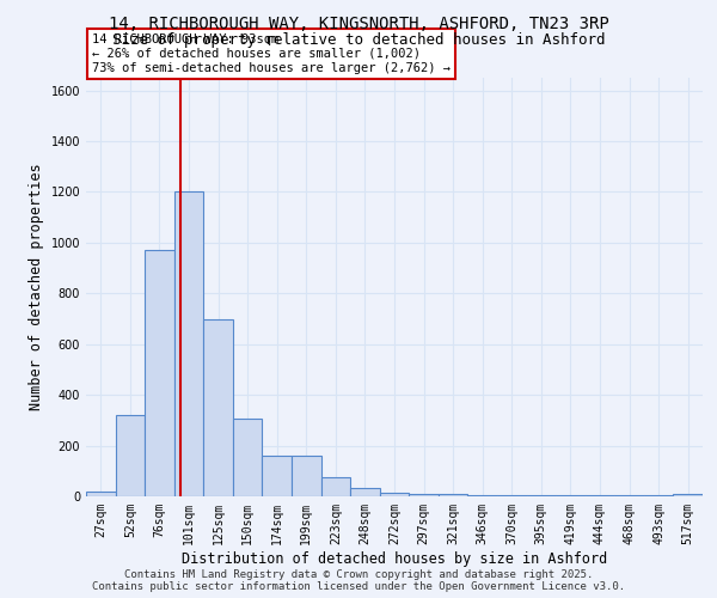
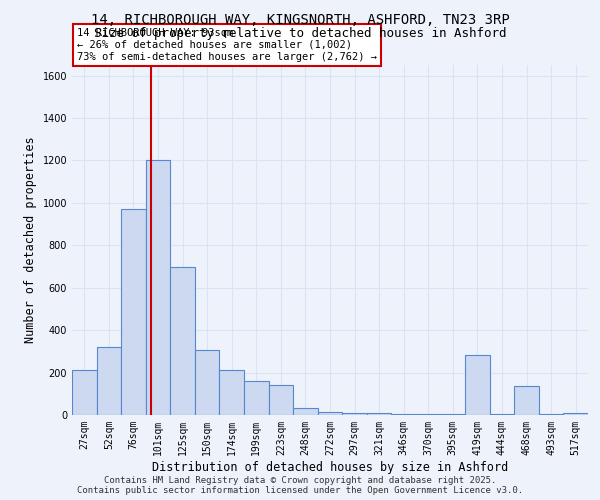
27sqm: 20 -> 210
174sqm: 158 -> 210
223sqm: 77 -> 140
419sqm: 3 -> 285
468sqm: 3 -> 135
